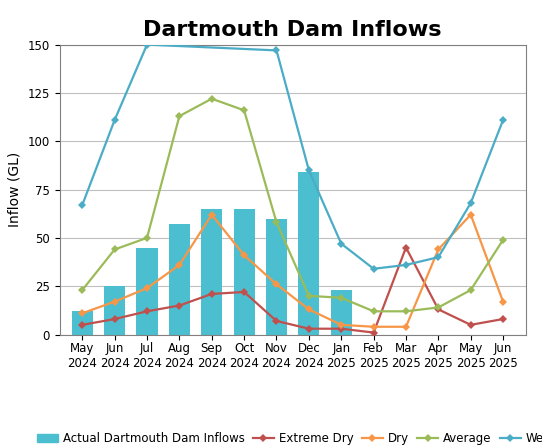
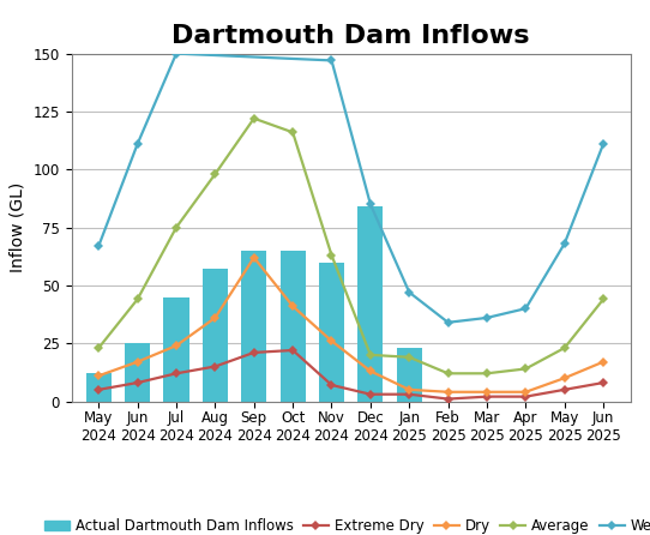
Average/Jul 2024: 50 -> 75
Average/Aug 2024: 113 -> 98
Average/Nov 2024: 58 -> 63
Extreme Dry/Mar 2025: 45 -> 2
Extreme Dry/Apr 2025: 13 -> 2
Dry/Apr 2025: 44 -> 4
Dry/May 2025: 62 -> 10
Average/Jun 2025: 49 -> 44
